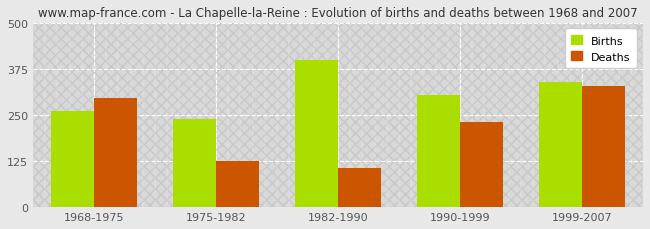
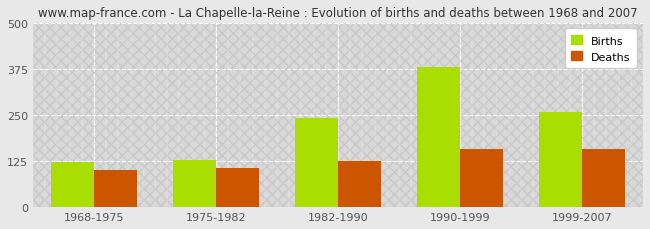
Births/1968-1975: 260 -> 122
Deaths/1968-1975: 295 -> 100
Births/1975-1982: 240 -> 128
Deaths/1975-1982: 125 -> 107
Births/1982-1990: 400 -> 243
Deaths/1982-1990: 105 -> 126
Births/1990-1999: 305 -> 381
Deaths/1990-1999: 230 -> 158
Births/1999-2007: 340 -> 258
Deaths/1999-2007: 330 -> 158
